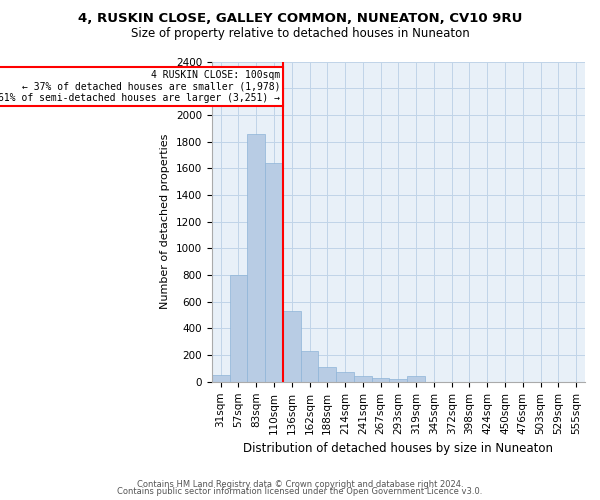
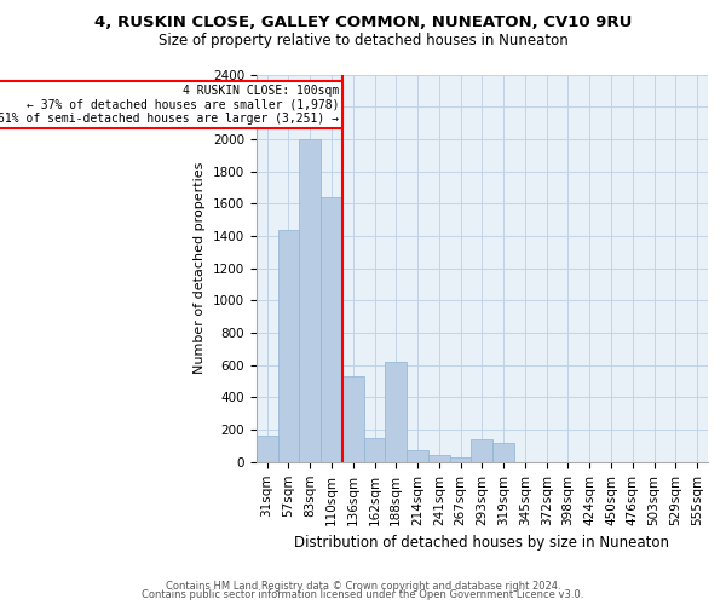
31sqm: 50 -> 160
57sqm: 800 -> 1440
83sqm: 1860 -> 2000
162sqm: 230 -> 150
188sqm: 110 -> 620
293sqm: 20 -> 140
319sqm: 40 -> 120
